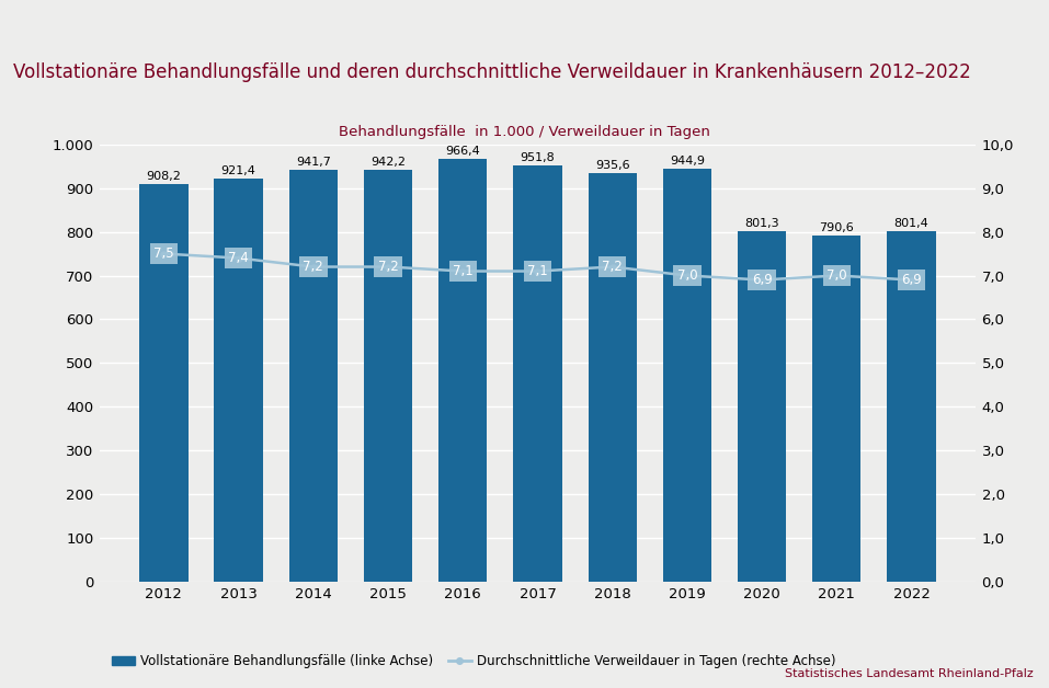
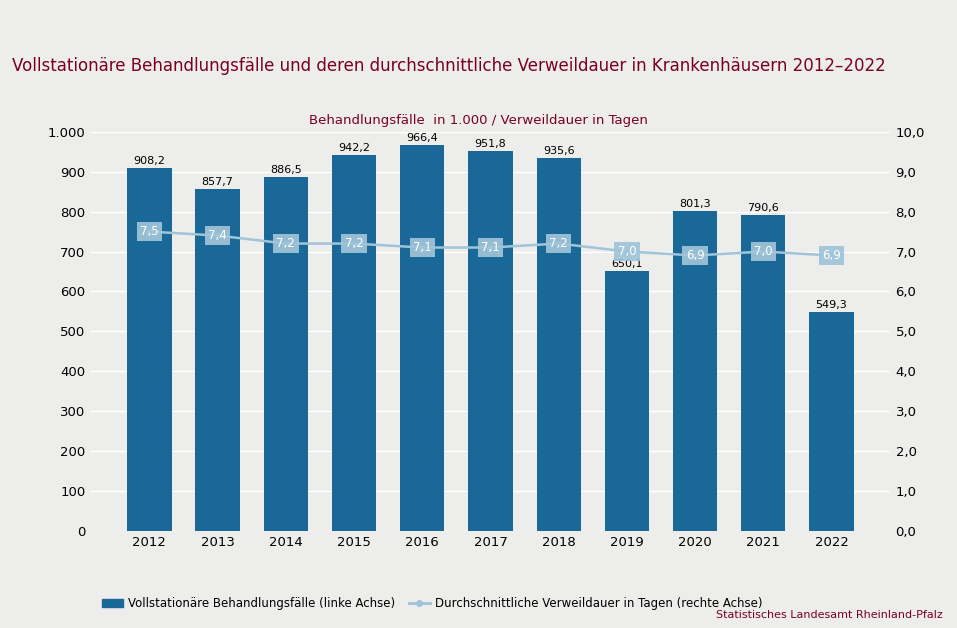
Vollstationäre Behandlungsfälle (linke Achse)/2013: 921,4 -> 857,7
Vollstationäre Behandlungsfälle (linke Achse)/2014: 941,7 -> 886,5
Vollstationäre Behandlungsfälle (linke Achse)/2019: 944,9 -> 650,1
Vollstationäre Behandlungsfälle (linke Achse)/2022: 801,4 -> 549,3
